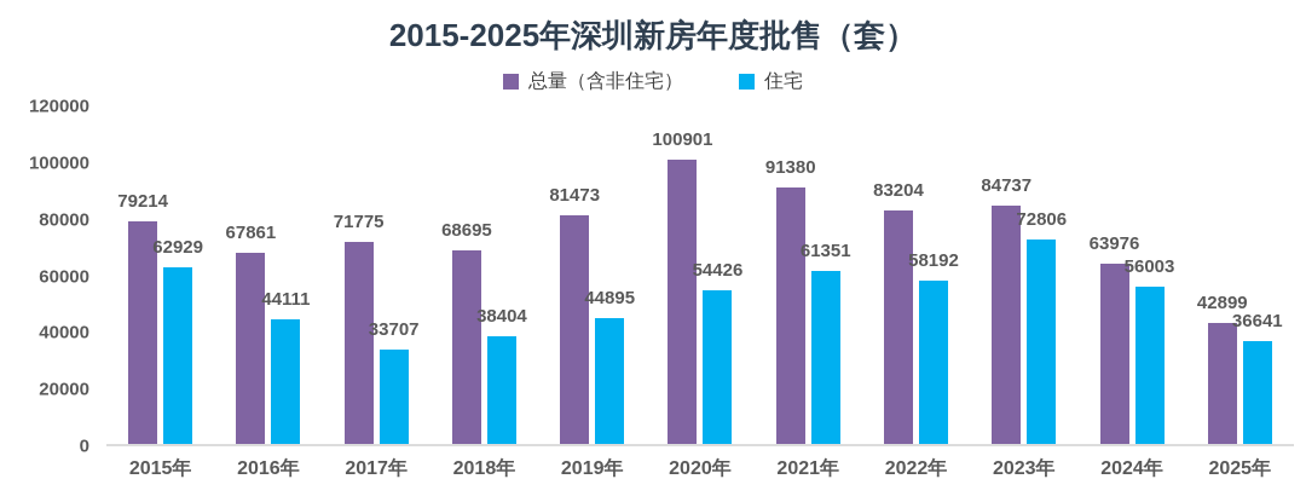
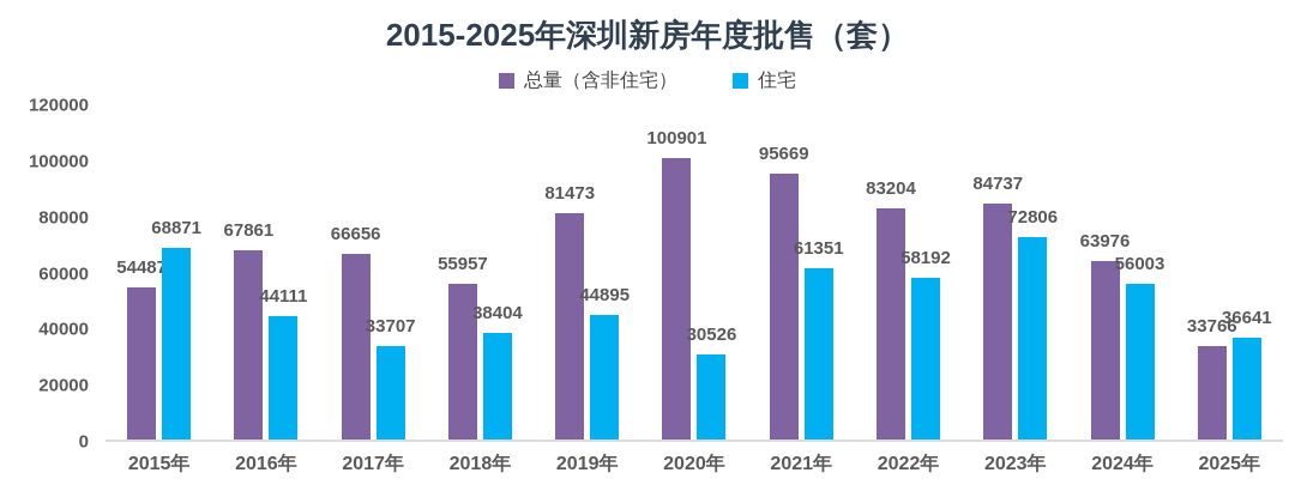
总量（含非住宅）/2015年: 79214 -> 54487
住宅/2015年: 62929 -> 68871
总量（含非住宅）/2017年: 71775 -> 66656
总量（含非住宅）/2018年: 68695 -> 55957
住宅/2020年: 54426 -> 30526
总量（含非住宅）/2021年: 91380 -> 95669
总量（含非住宅）/2025年: 42899 -> 33766
